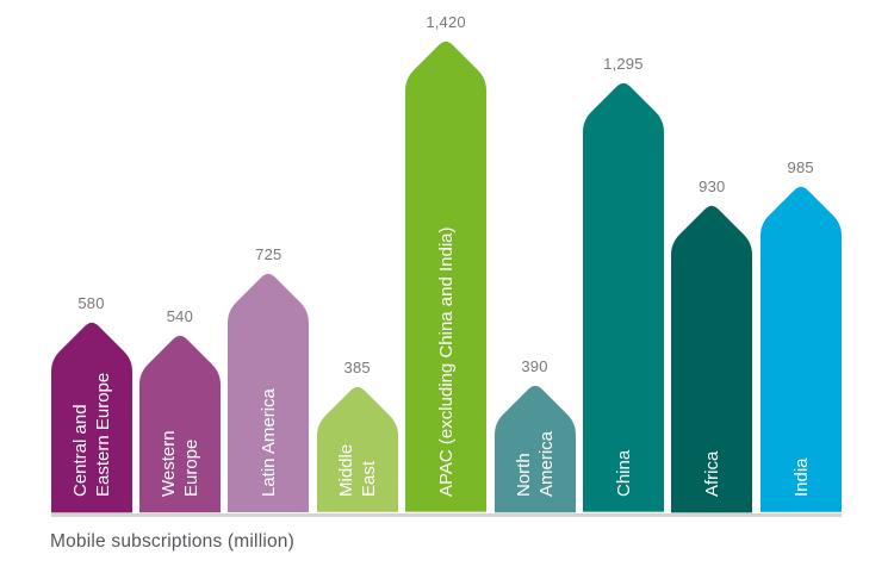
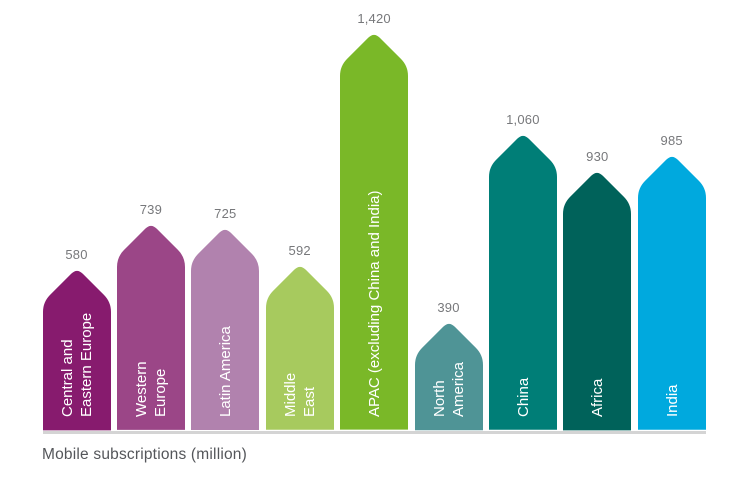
Western Europe: 540 -> 739
Middle East: 385 -> 592
China: 1,295 -> 1,060
